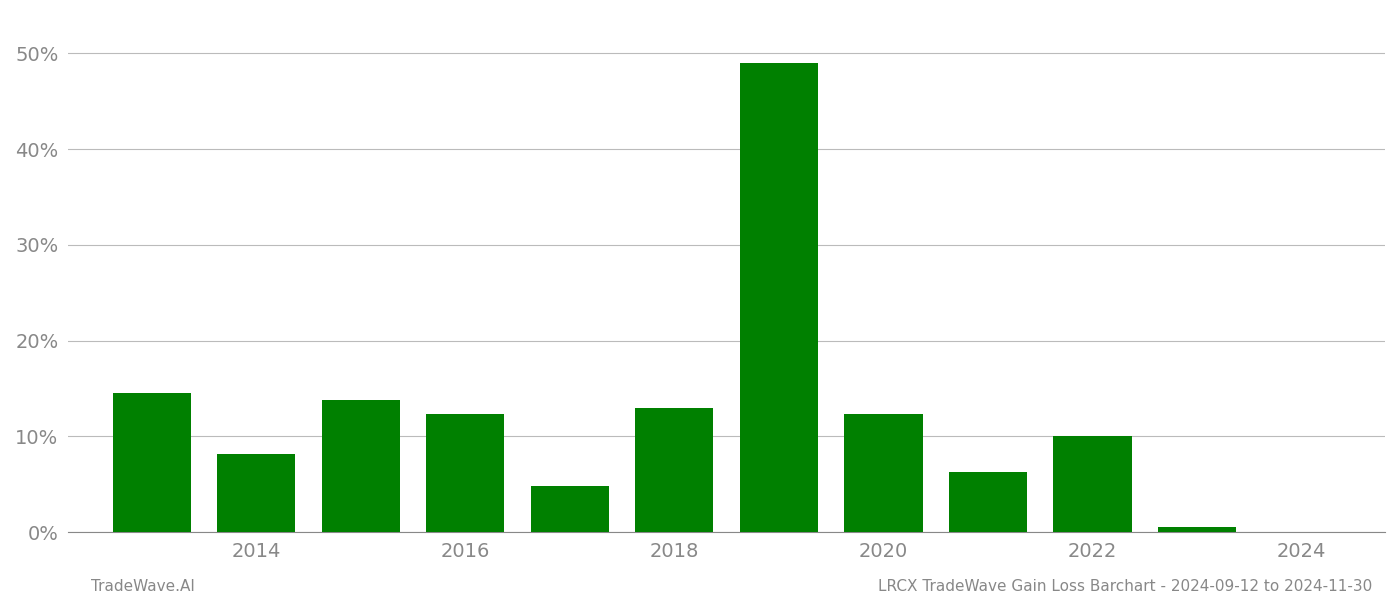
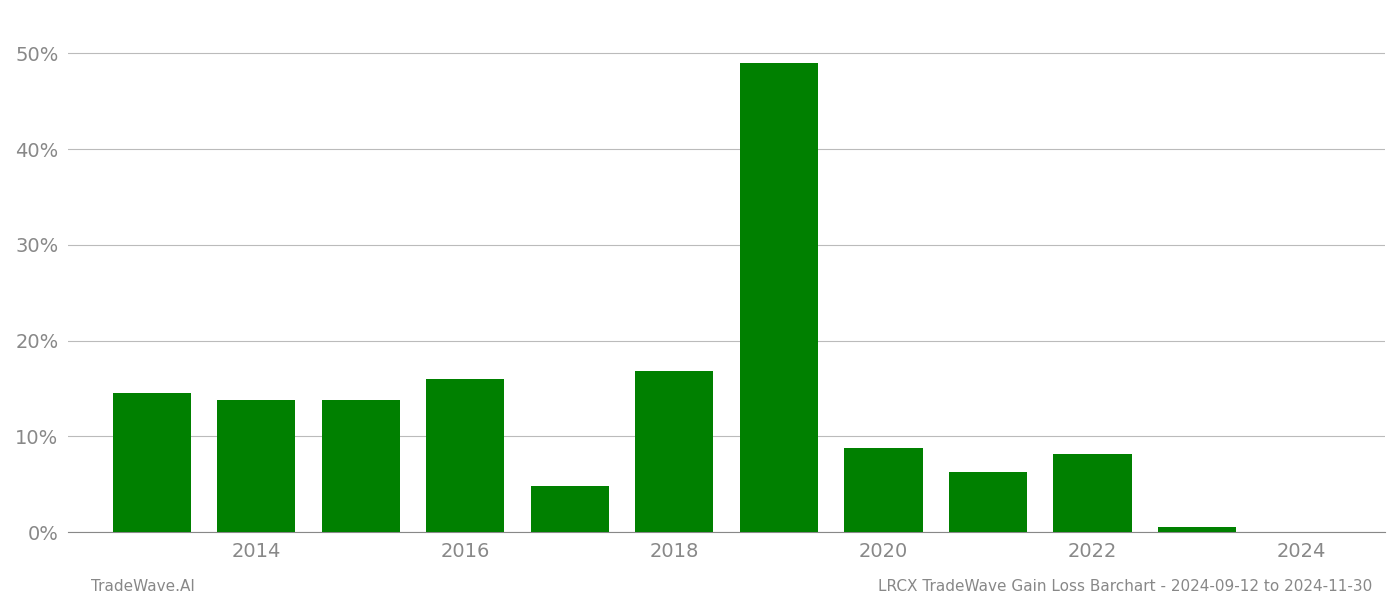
2014: 8.2% -> 13.8%
2016: 12.3% -> 16.0%
2018: 13.0% -> 16.8%
2020: 12.3% -> 8.8%
2022: 10.1% -> 8.2%
